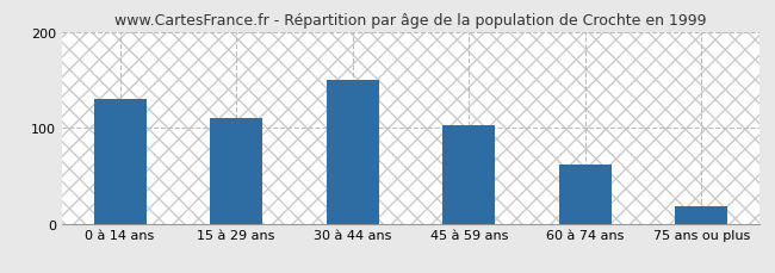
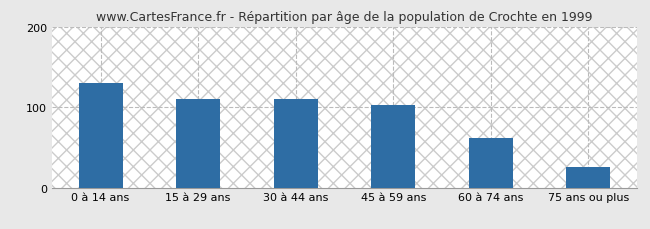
30 à 44 ans: 150 -> 110
75 ans ou plus: 18 -> 26
